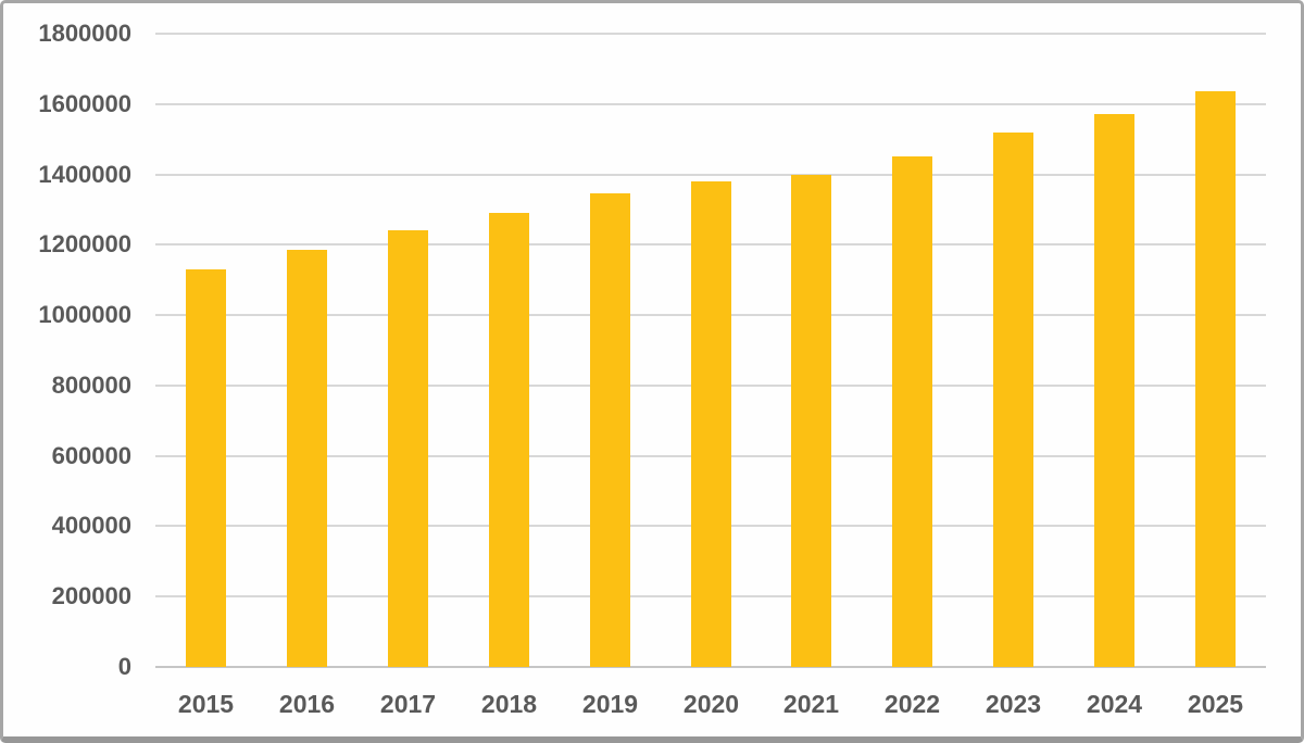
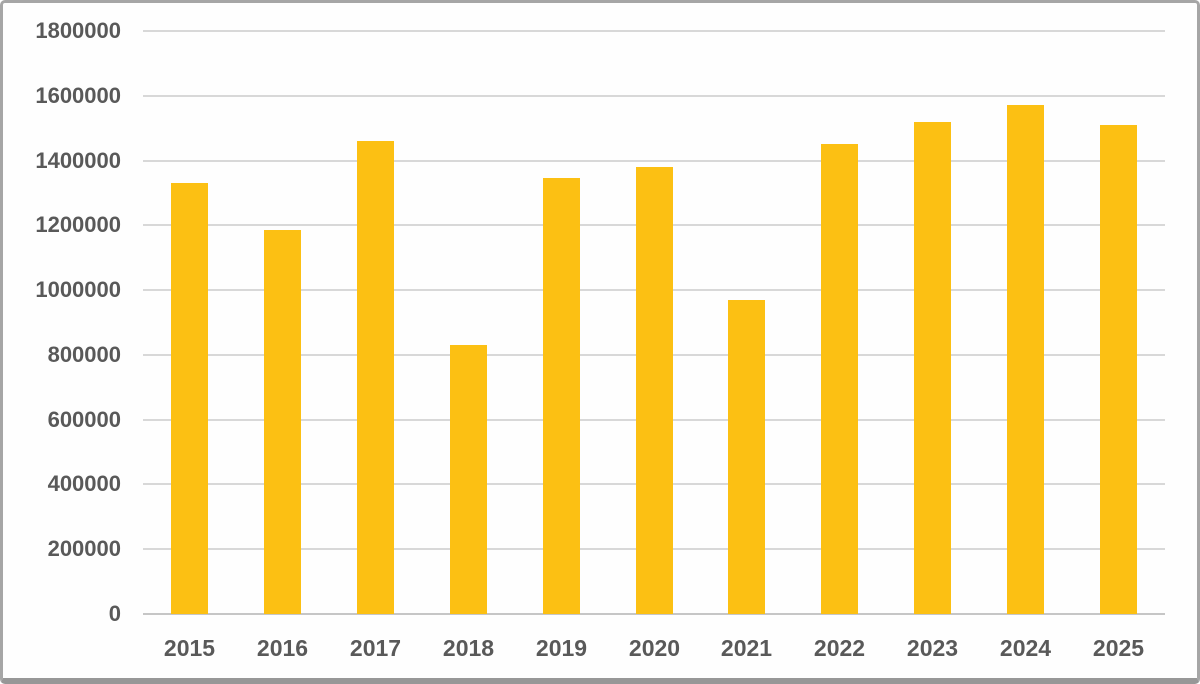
2015: 1130000 -> 1330000
2017: 1240000 -> 1460000
2018: 1290000 -> 830000
2021: 1400000 -> 970000
2025: 1640000 -> 1510000
